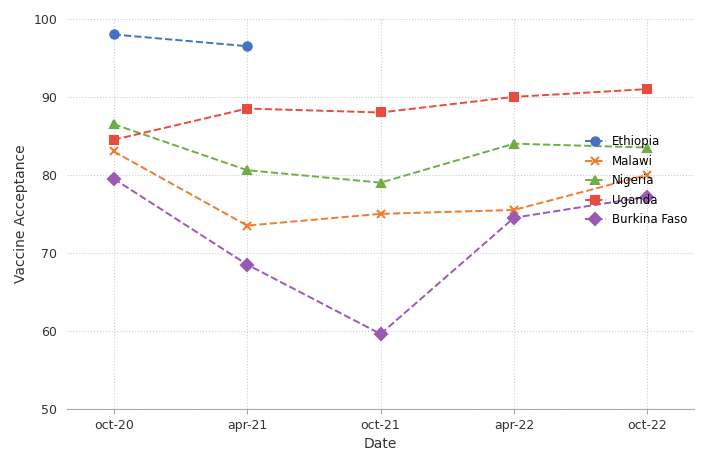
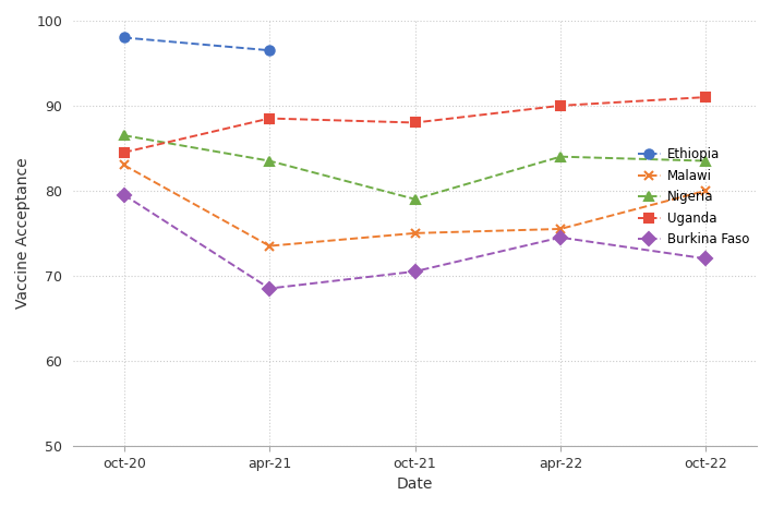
Nigeria/apr-21: 80.6 -> 83.5
Burkina Faso/oct-21: 59.6 -> 70.5
Burkina Faso/oct-22: 77.2 -> 72.0
